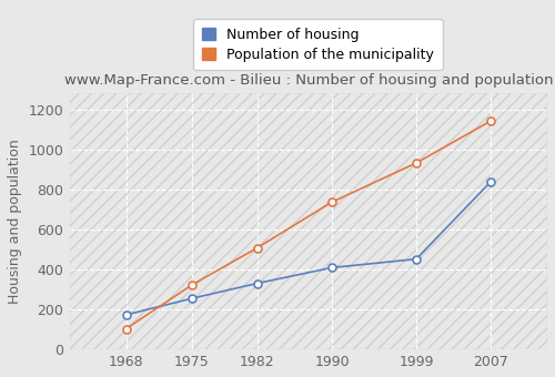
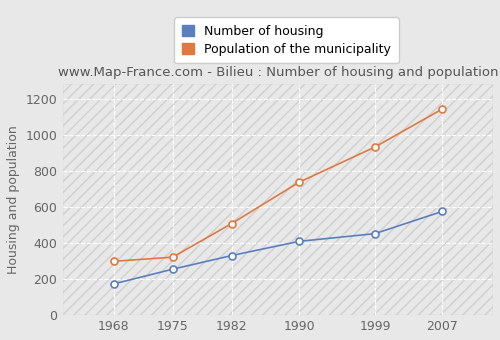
Population of the municipality/1968: 100 -> 300
Number of housing/2007: 840 -> 570
